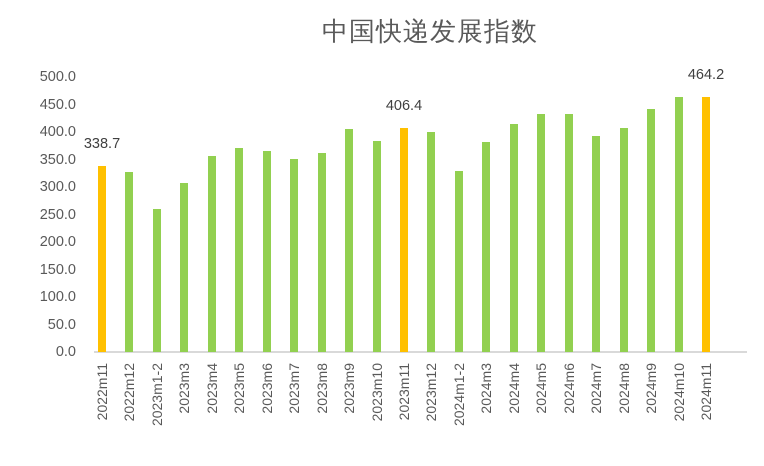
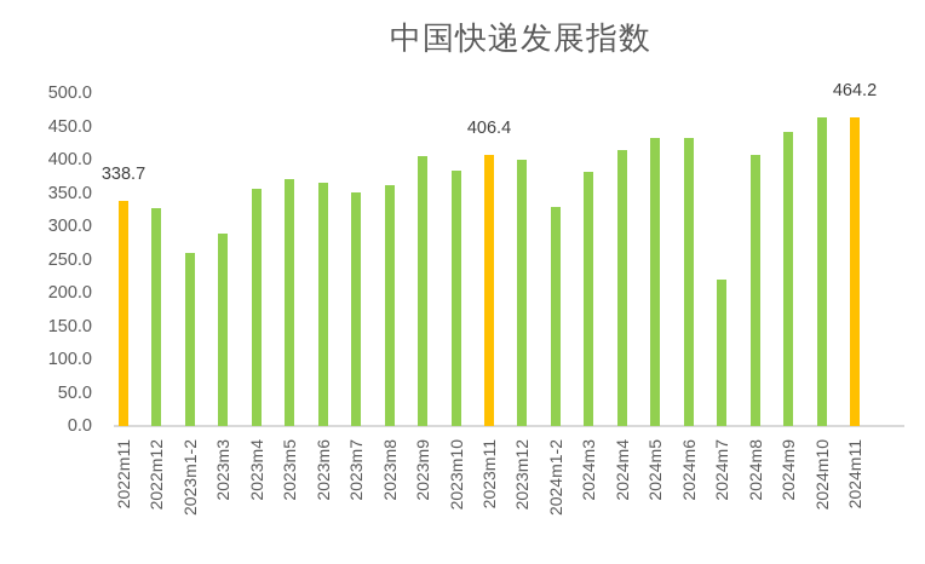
2023m3: 310 -> 290
2024m7: 390 -> 220
